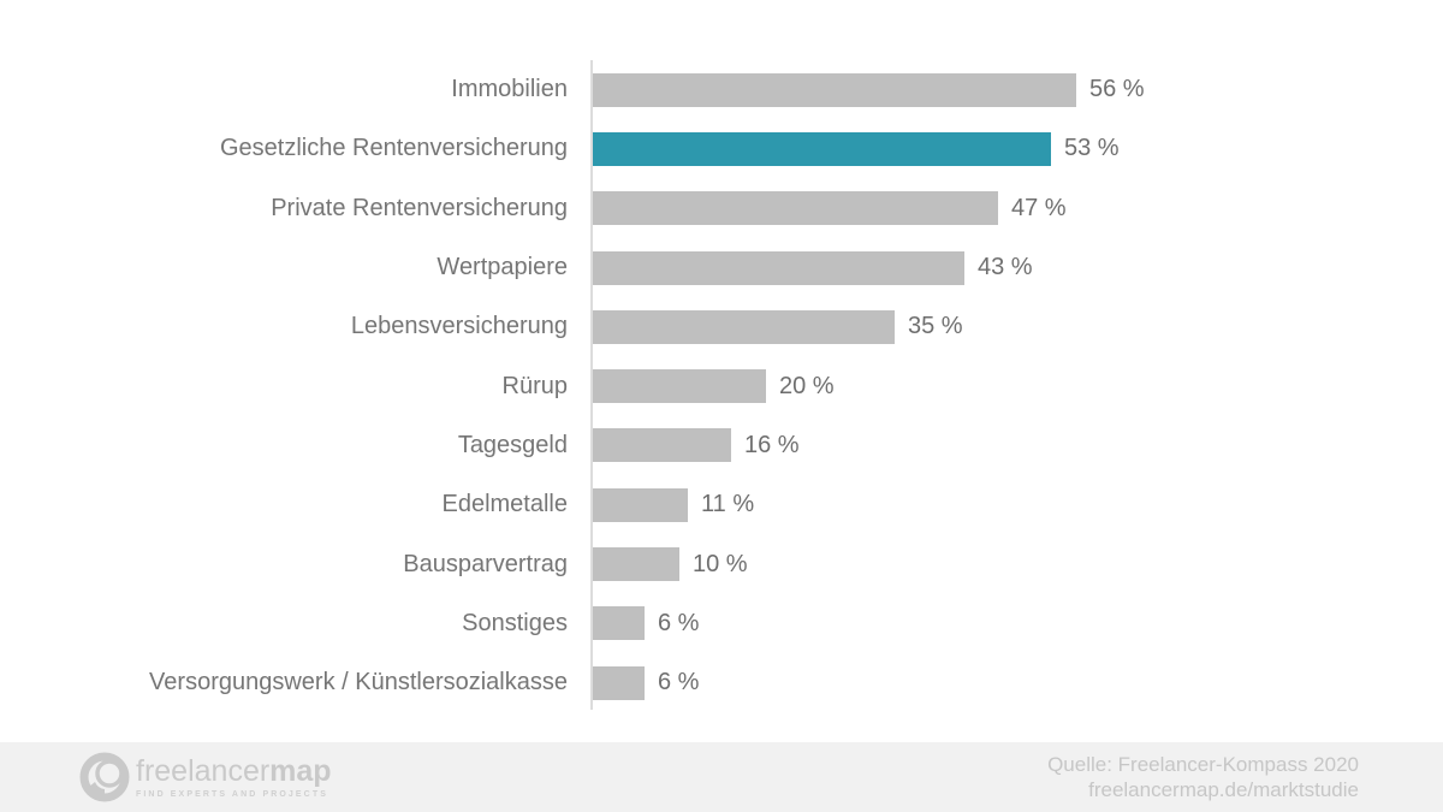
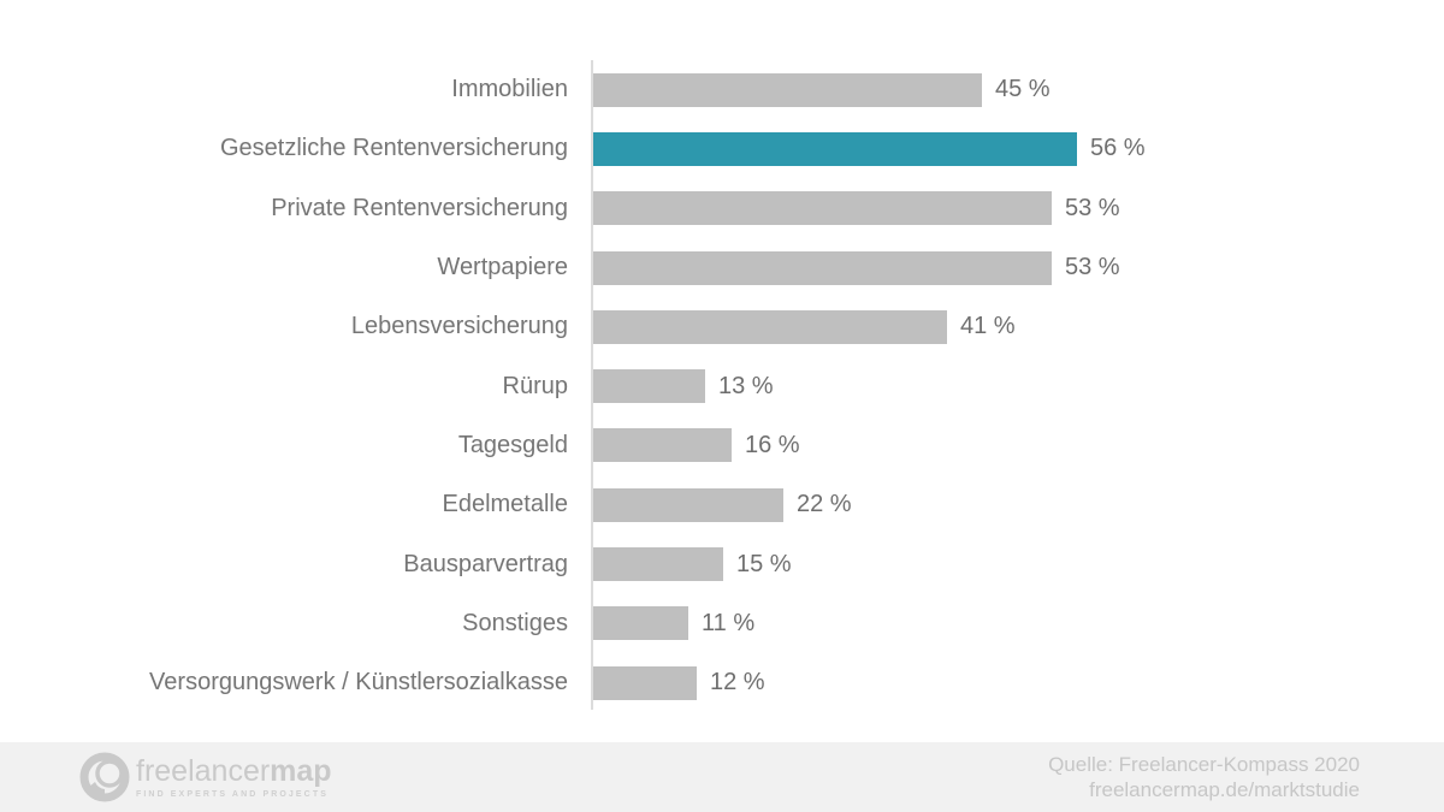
Immobilien: 56 -> 45
Gesetzliche Rentenversicherung: 53 -> 56
Private Rentenversicherung: 47 -> 53
Wertpapiere: 43 -> 53
Lebensversicherung: 35 -> 41
Rürup: 20 -> 13
Edelmetalle: 11 -> 22
Bausparvertrag: 10 -> 15
Sonstiges: 6 -> 11
Versorgungswerk / Künstlersozialkasse: 6 -> 12
